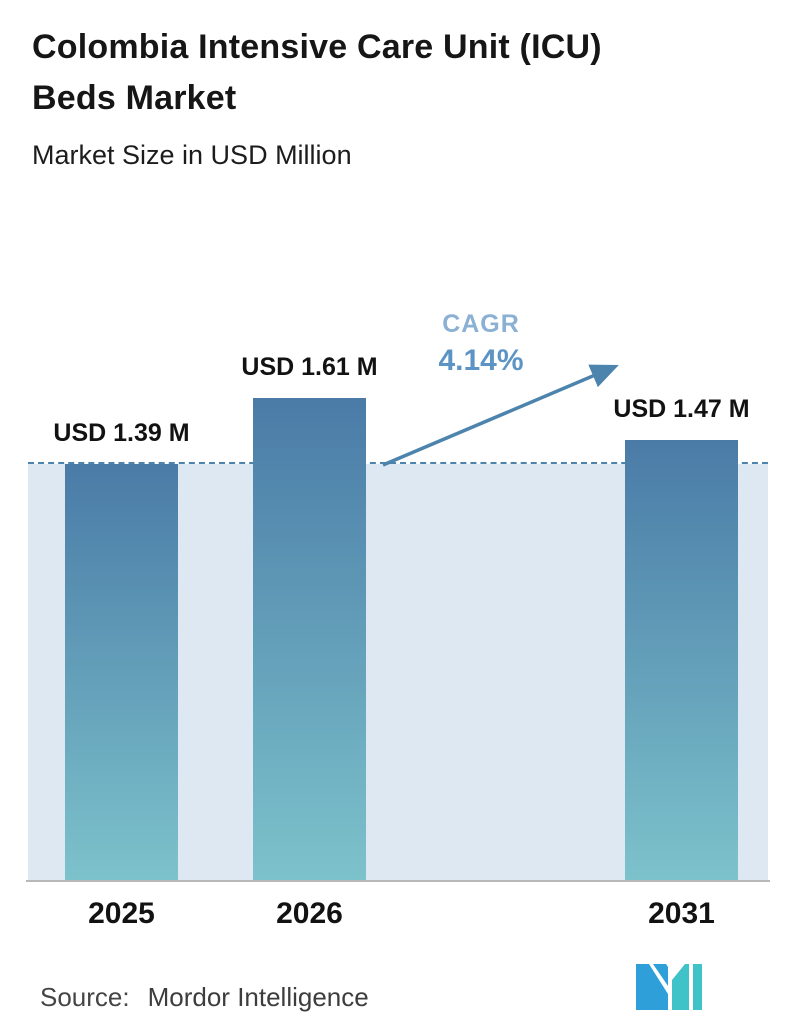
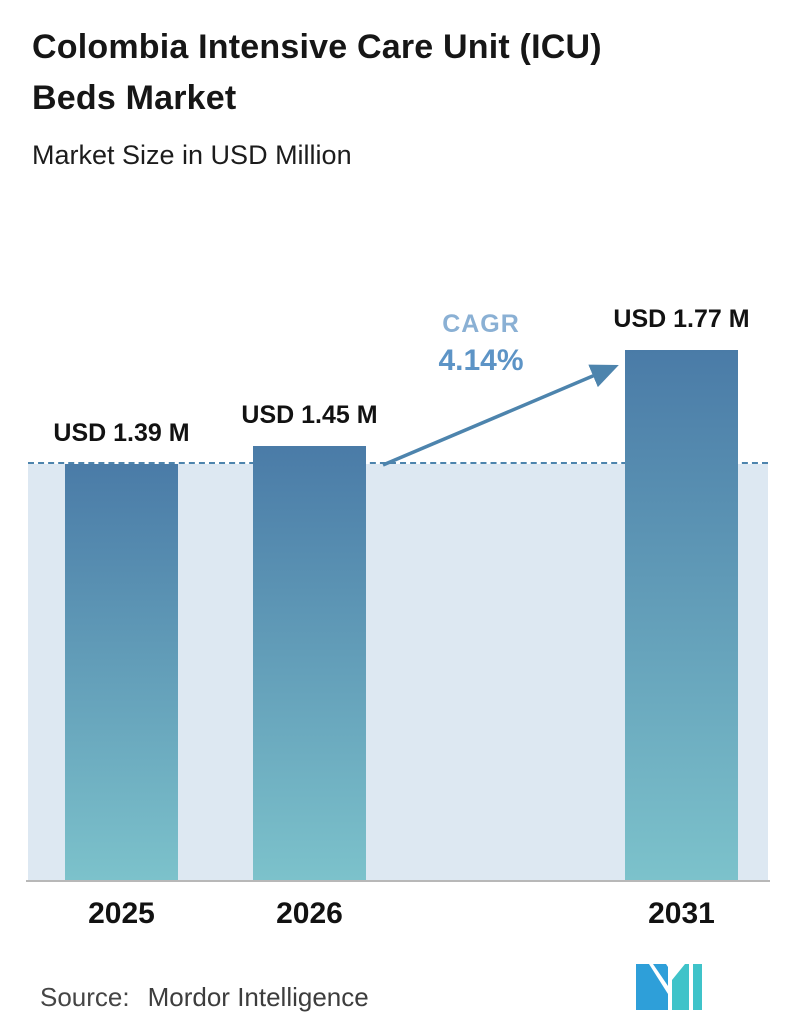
2026: 1.61 -> 1.45
2031: 1.47 -> 1.77
